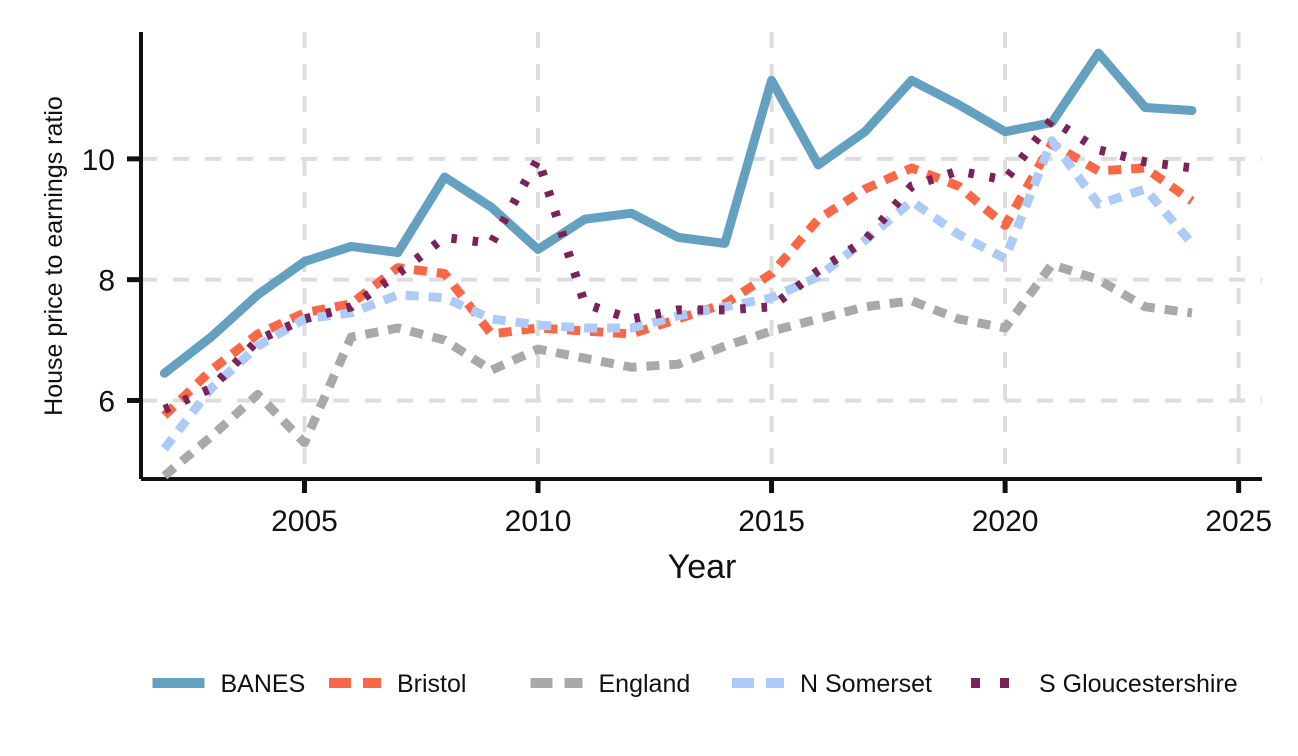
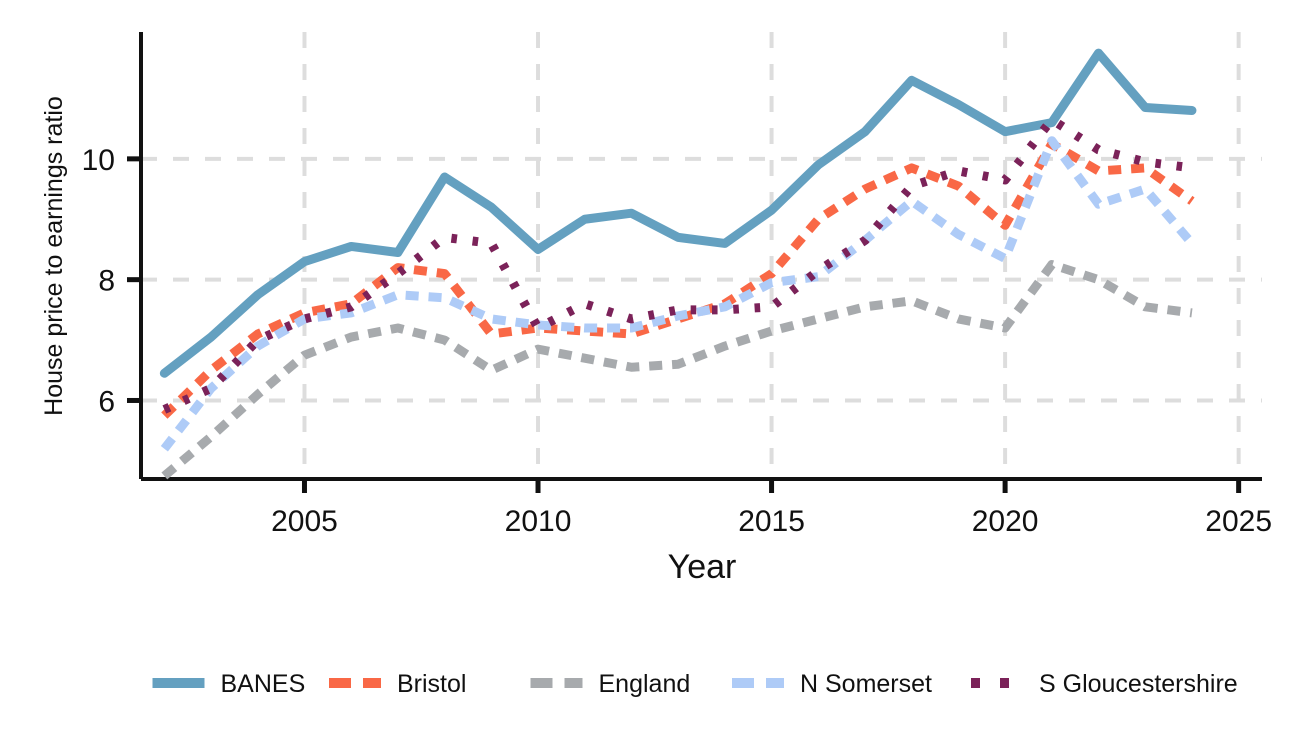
England/2005: 5.3 -> 6.8
S Gloucestershire/2010: 10.0 -> 7.2
BANES/2015: 11.3 -> 9.2
N Somerset/2015: 7.7 -> 8.0
